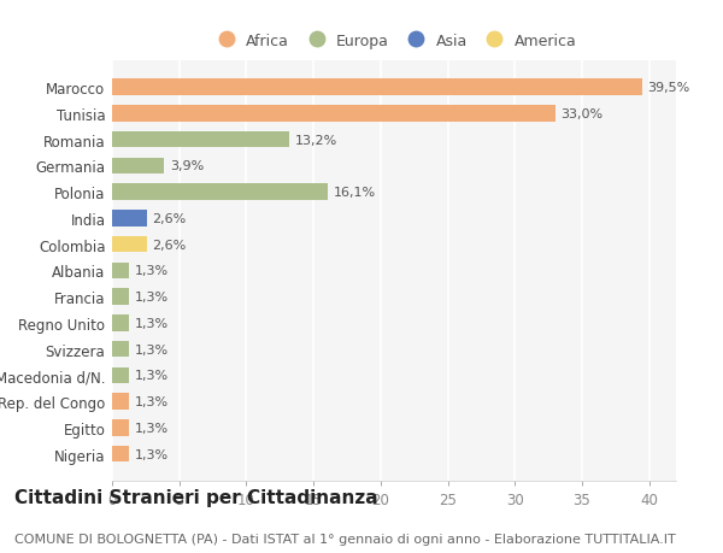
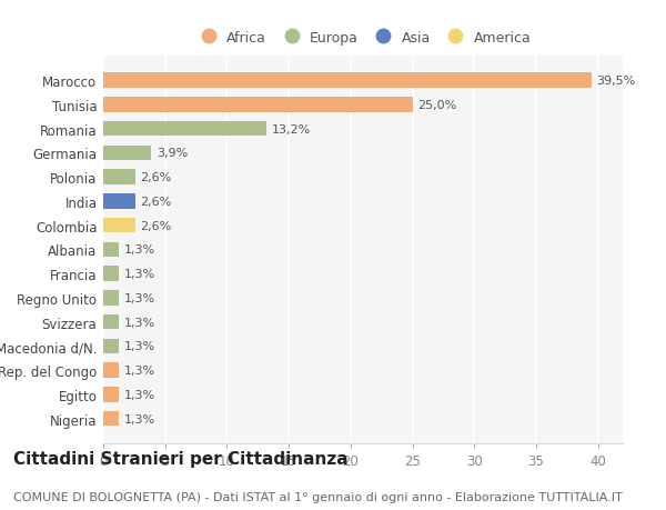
Tunisia: 33,0% -> 25,0%
Polonia: 16,1% -> 2,6%
